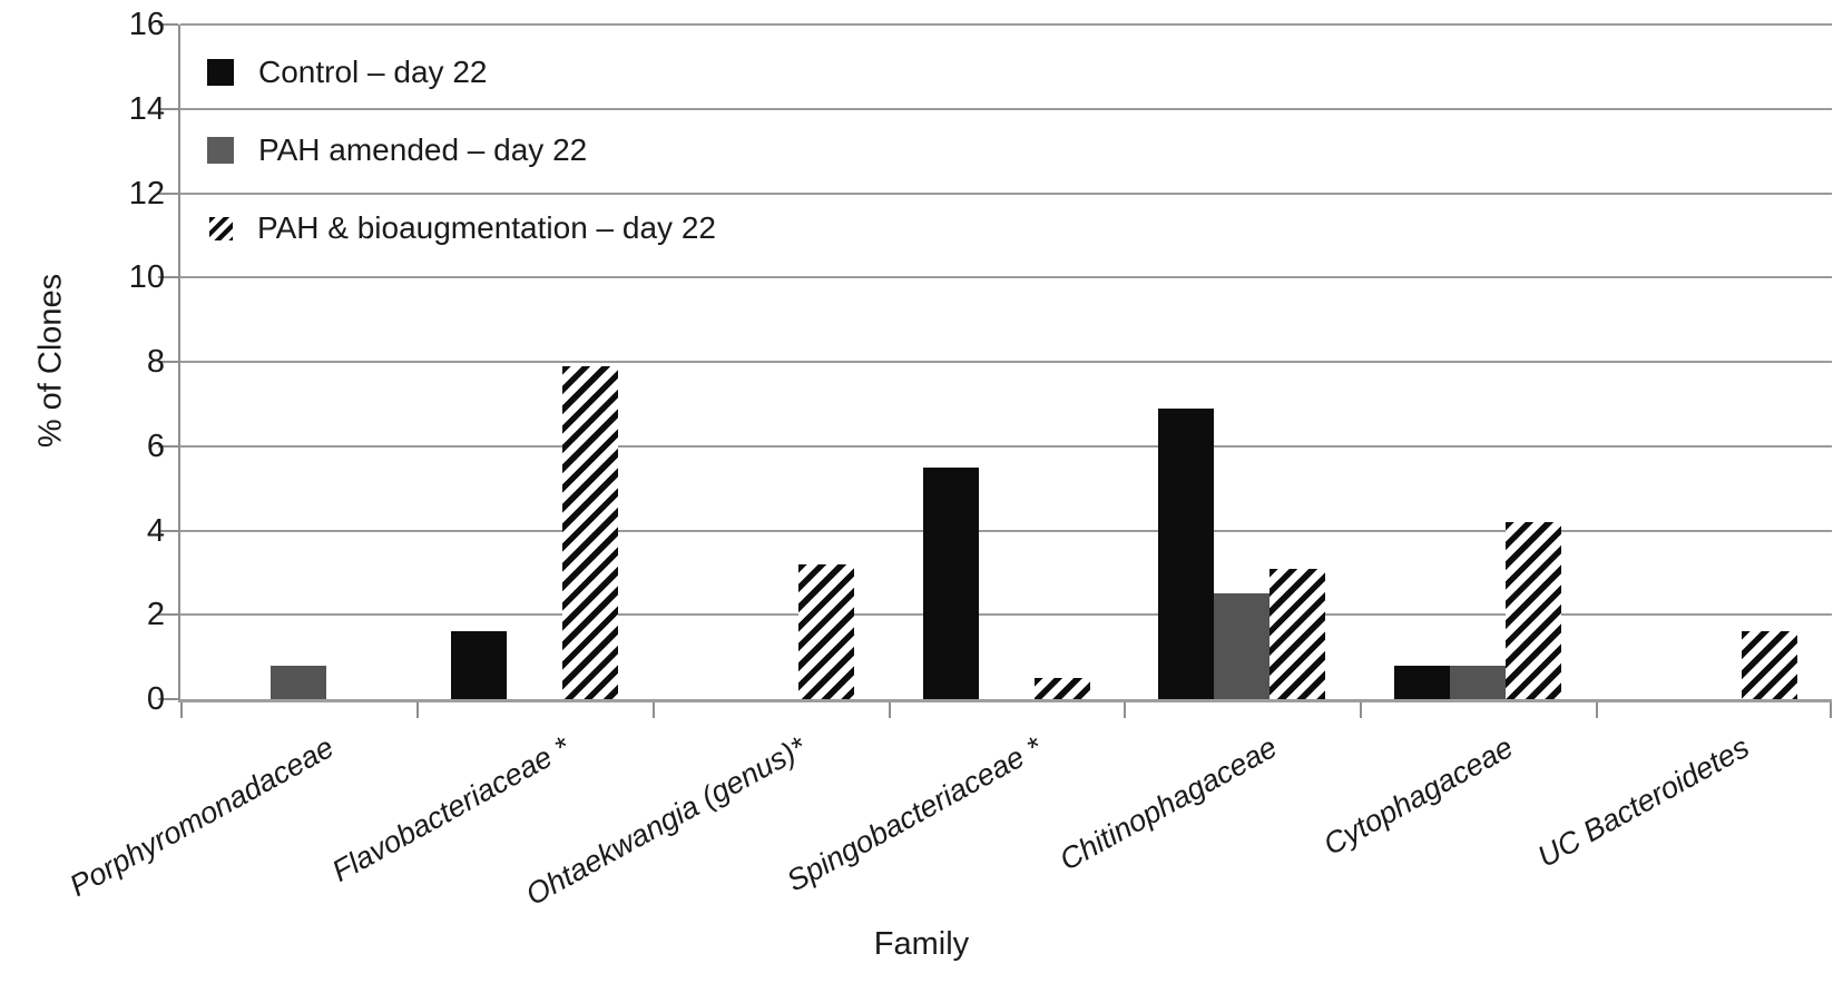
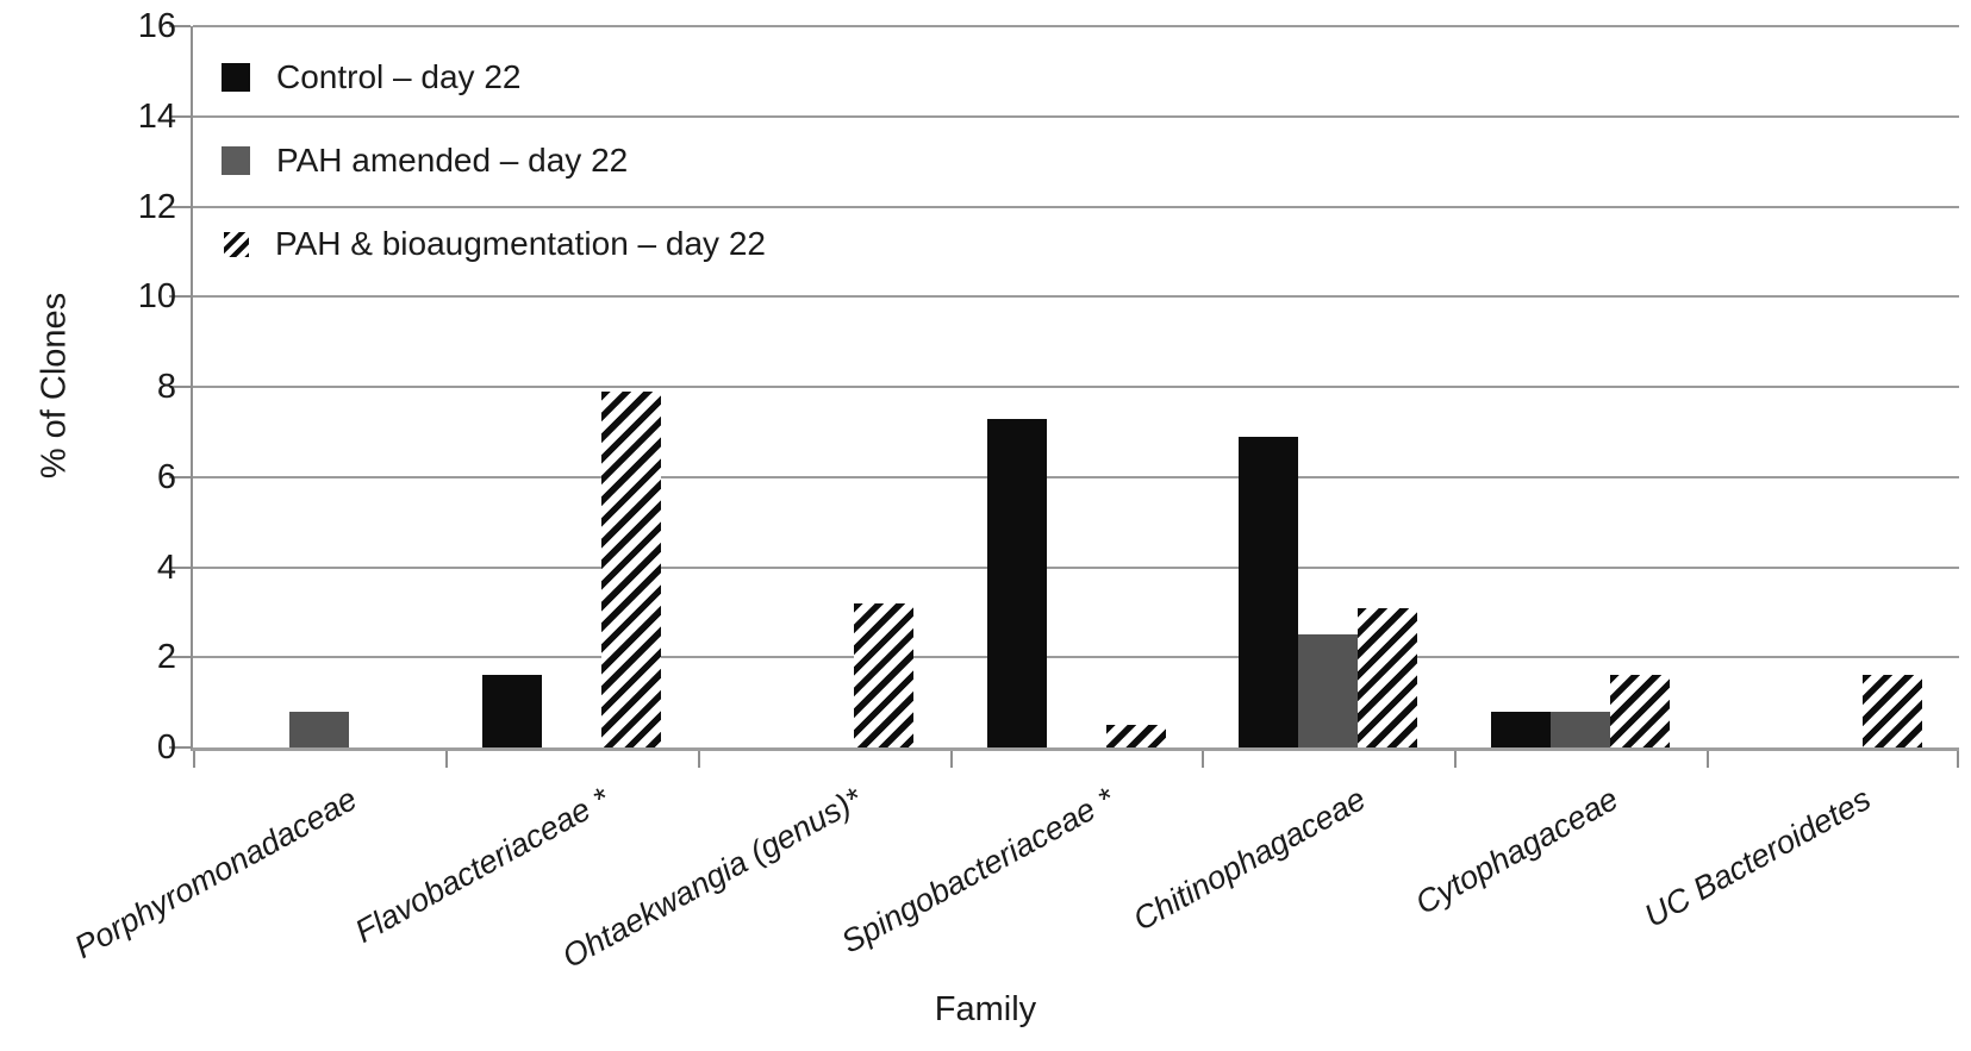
Control – day 22/Spingobacteriaceae *: 5.5 -> 7.3
PAH & bioaugmentation – day 22/Cytophagaceae: 4.2 -> 1.6
